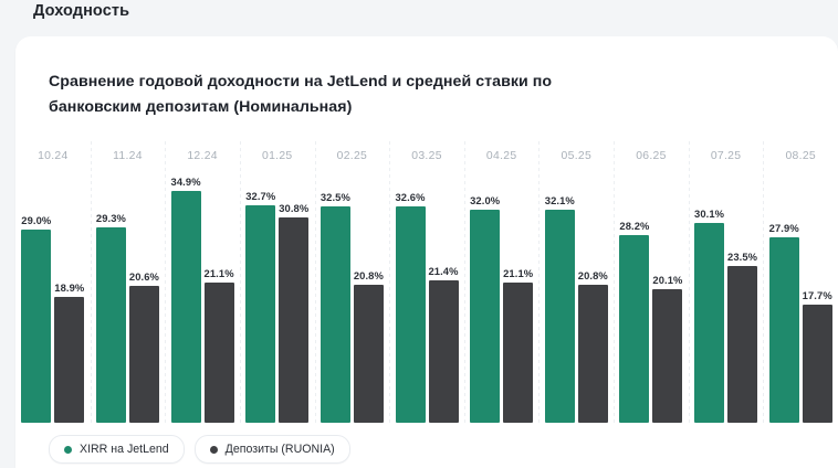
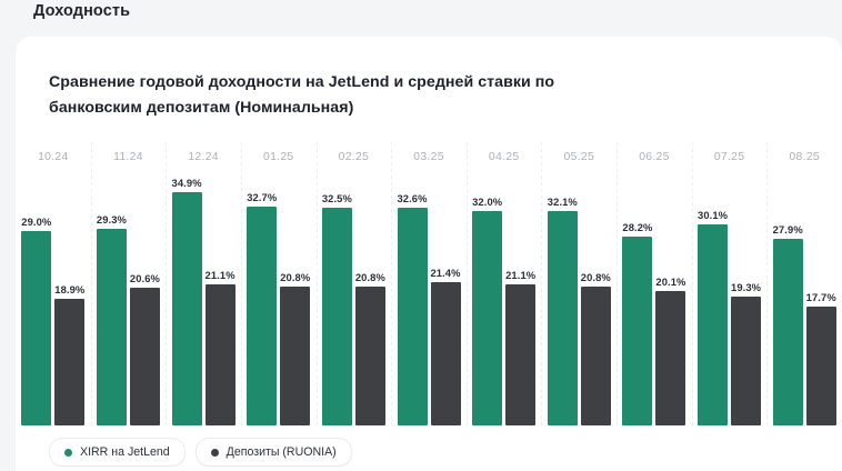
Депозиты (RUONIA)/01.25: 30.8% -> 20.8%
Депозиты (RUONIA)/07.25: 23.5% -> 19.3%
